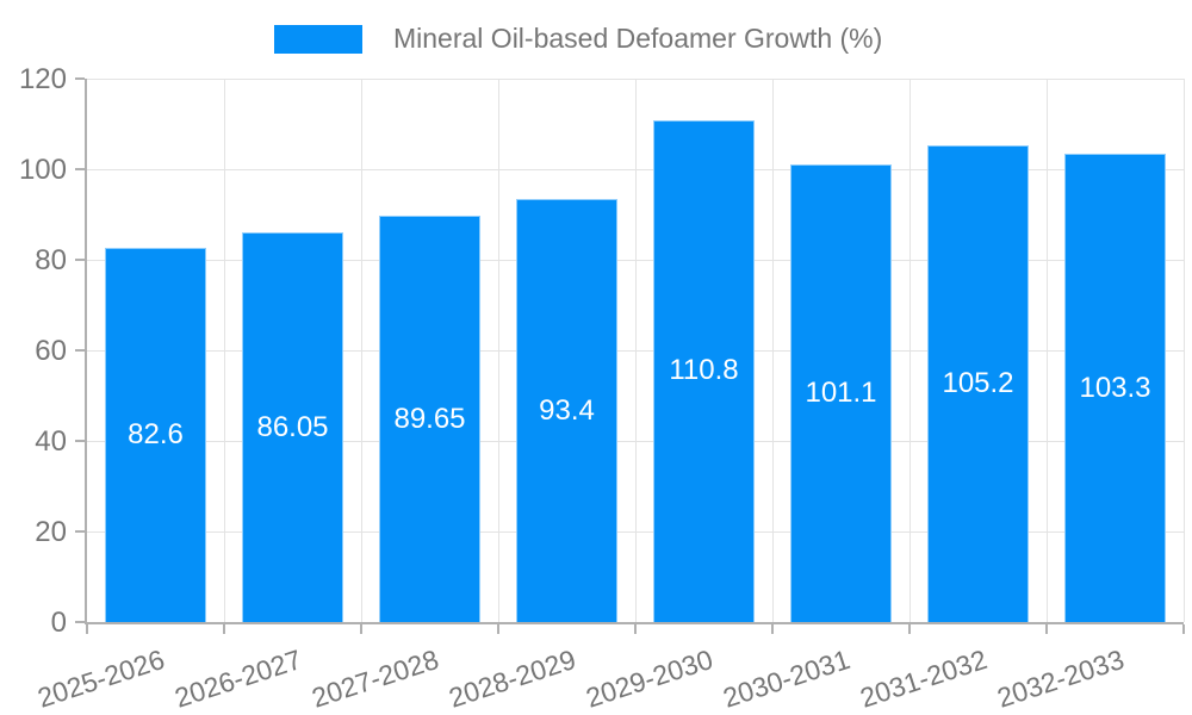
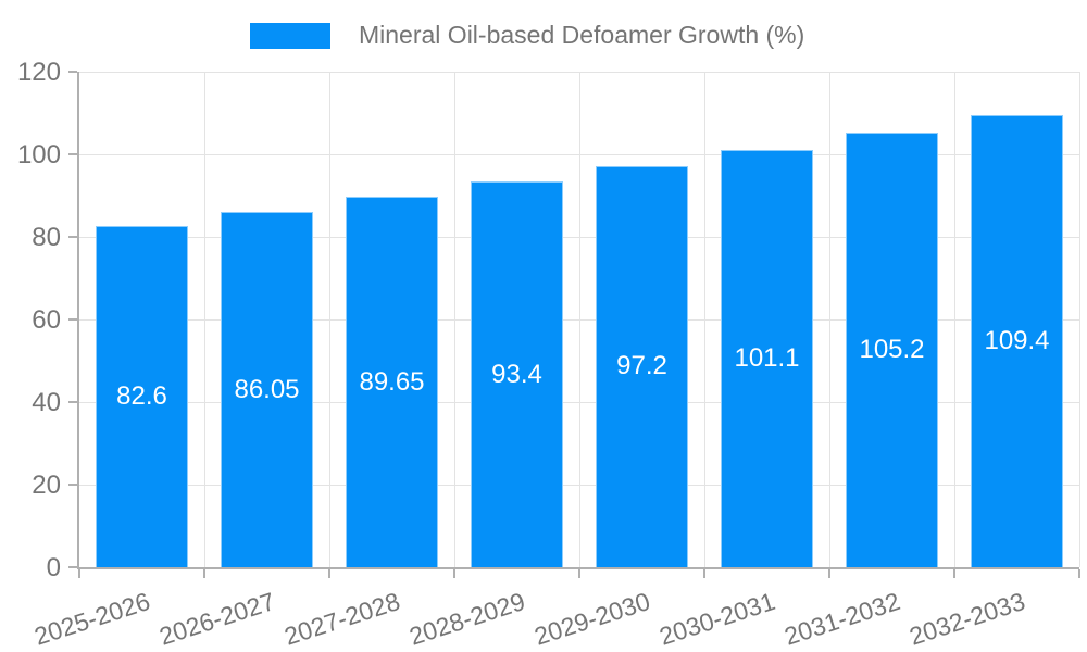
2029-2030: 110.8 -> 97.2
2032-2033: 103.3 -> 109.4
